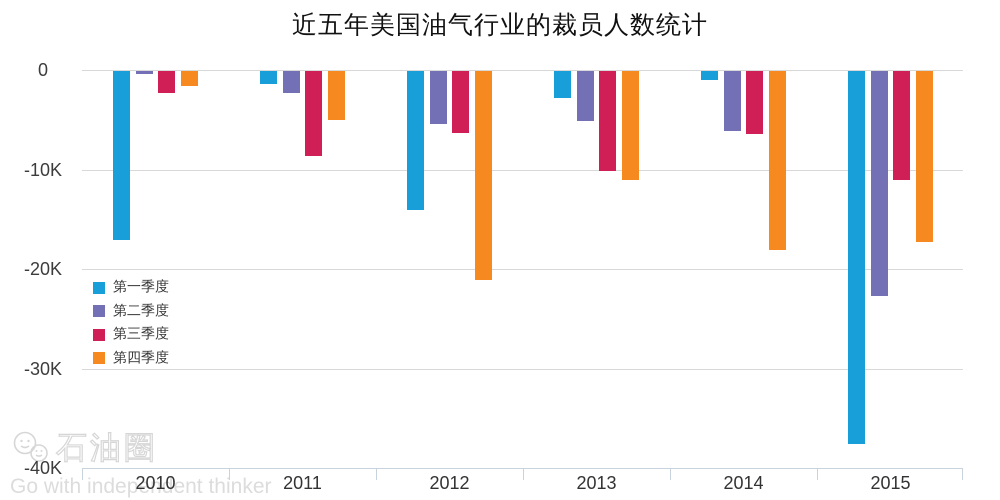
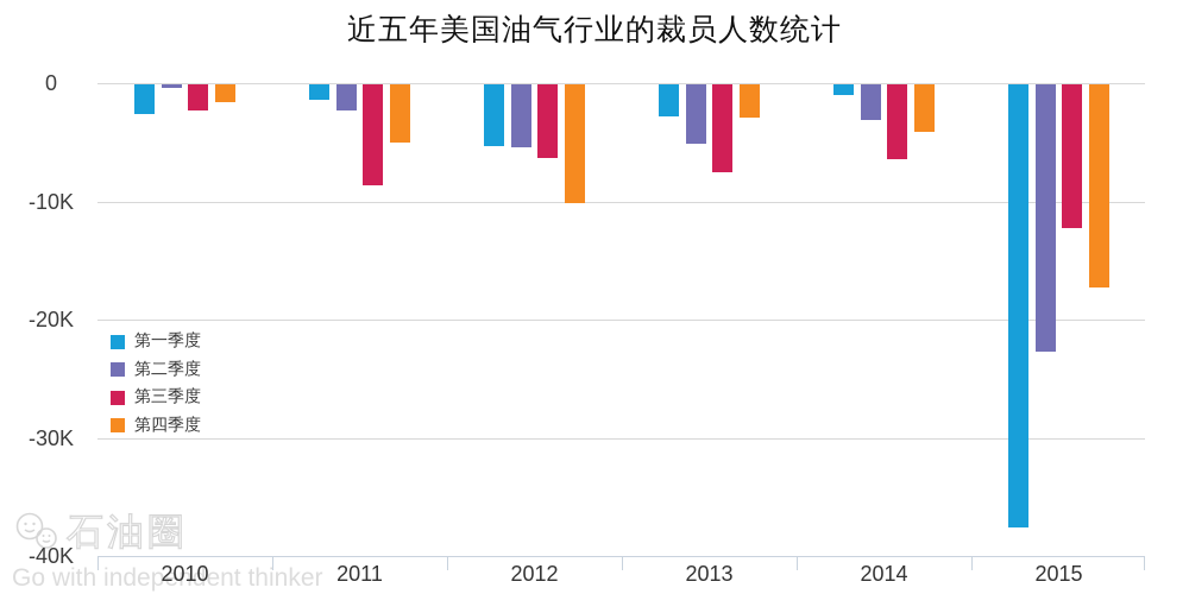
第一季度/2010: -17K -> -2K
第一季度/2012: -14K -> -5K
第四季度/2012: -21K -> -10K
第三季度/2013: -10K -> -7K
第四季度/2013: -11K -> -3K
第二季度/2014: -6K -> -3K
第四季度/2014: -18K -> -4K
第三季度/2015: -11K -> -12K
